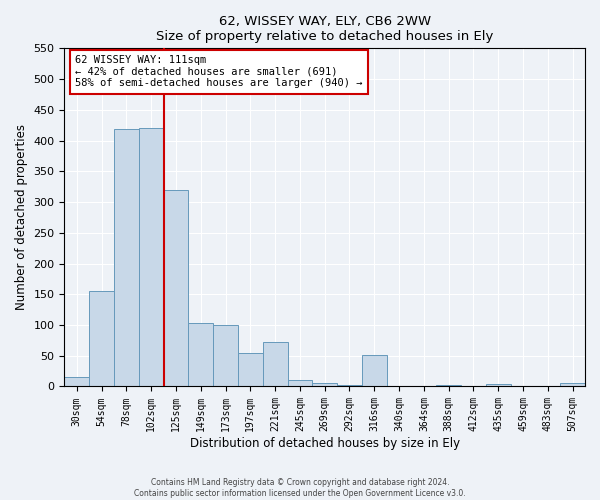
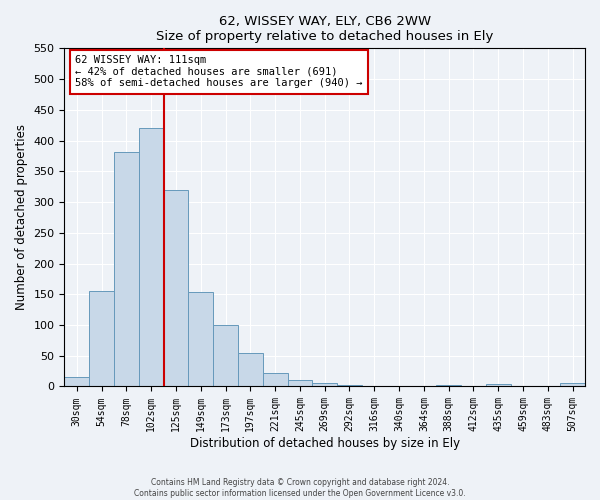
78sqm: 418 -> 382
149sqm: 104 -> 153
221sqm: 72 -> 22
316sqm: 52 -> 1
